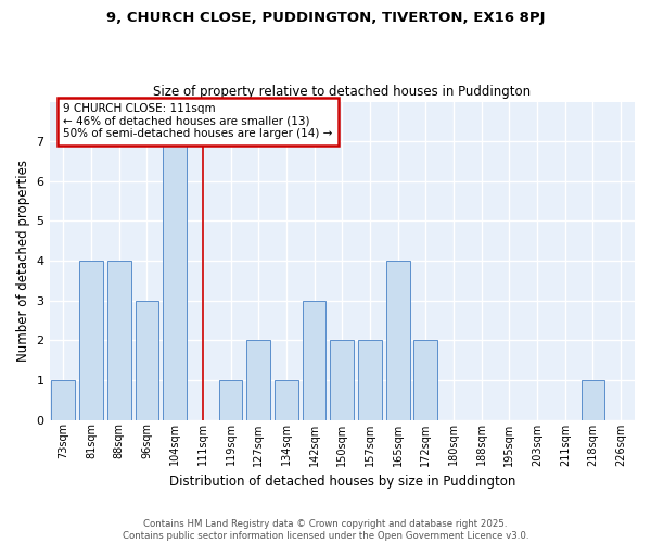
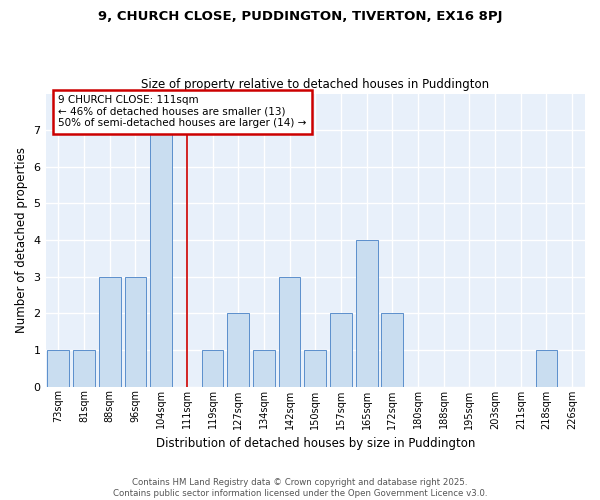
81sqm: 4 -> 1
88sqm: 4 -> 3
150sqm: 2 -> 1
